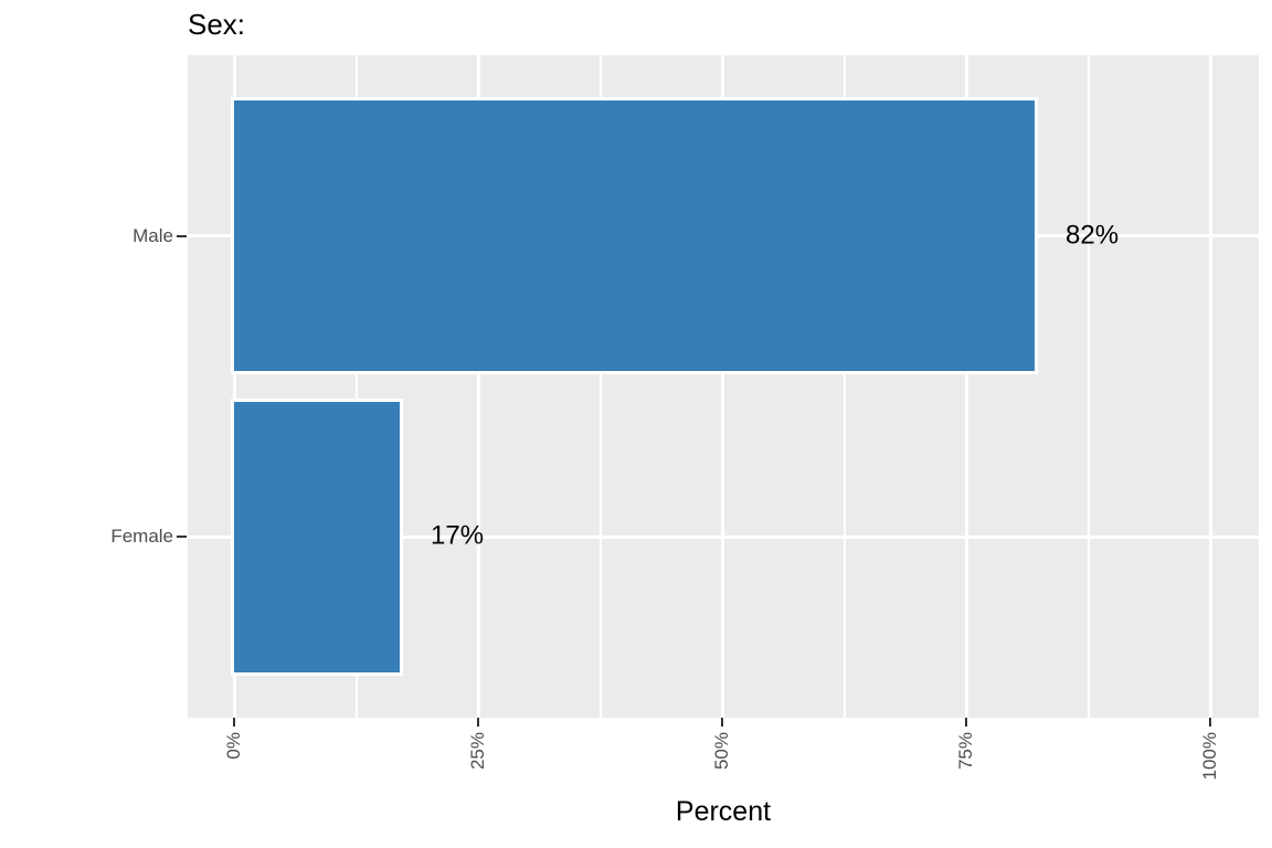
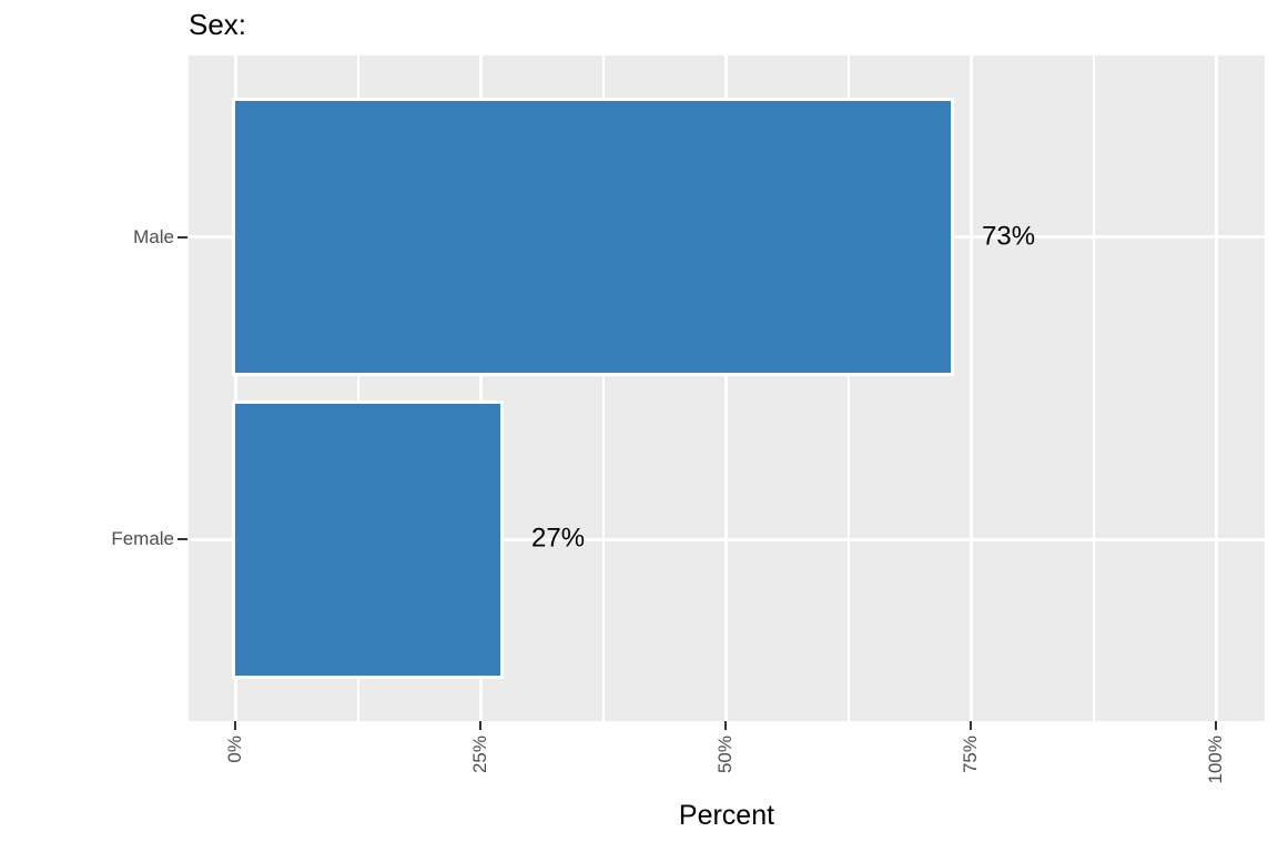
Male: 82% -> 73%
Female: 17% -> 27%
